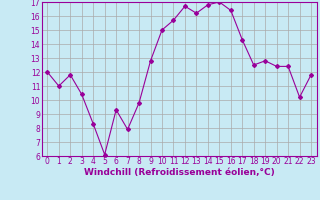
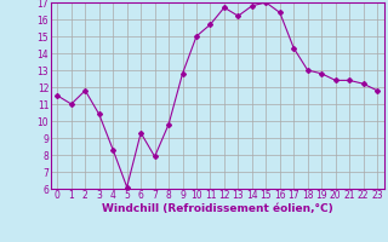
0: 12.0 -> 11.5
18: 12.5 -> 13.0
22: 10.2 -> 12.2
